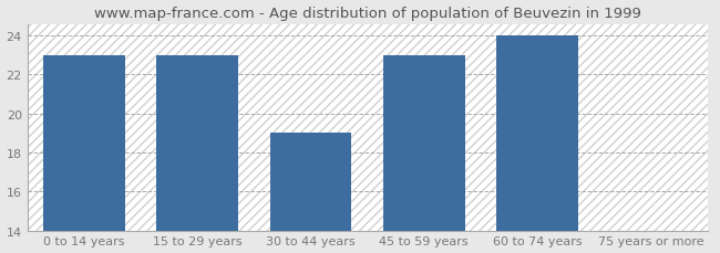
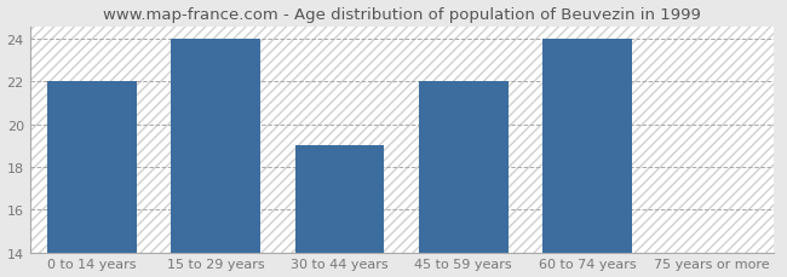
0 to 14 years: 23 -> 22
15 to 29 years: 23 -> 24
45 to 59 years: 23 -> 22
